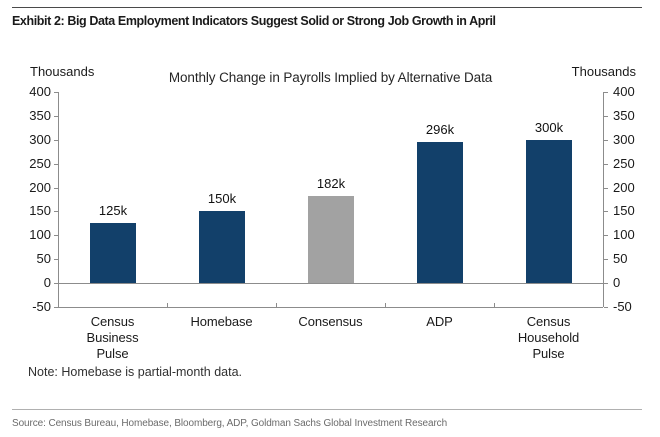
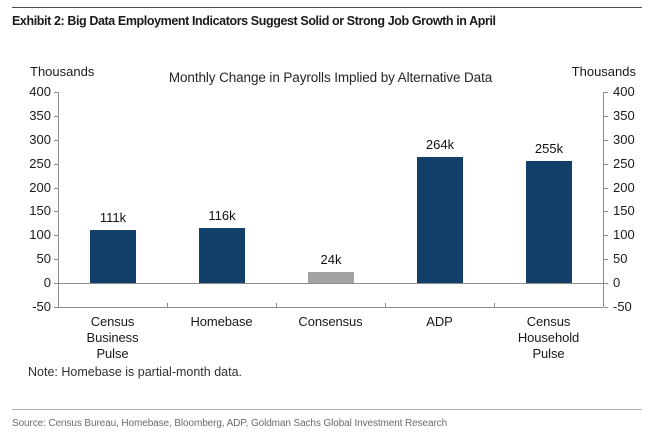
Census Business Pulse: 125k -> 111k
Homebase: 150k -> 116k
Consensus: 182k -> 24k
ADP: 296k -> 264k
Census Household Pulse: 300k -> 255k
